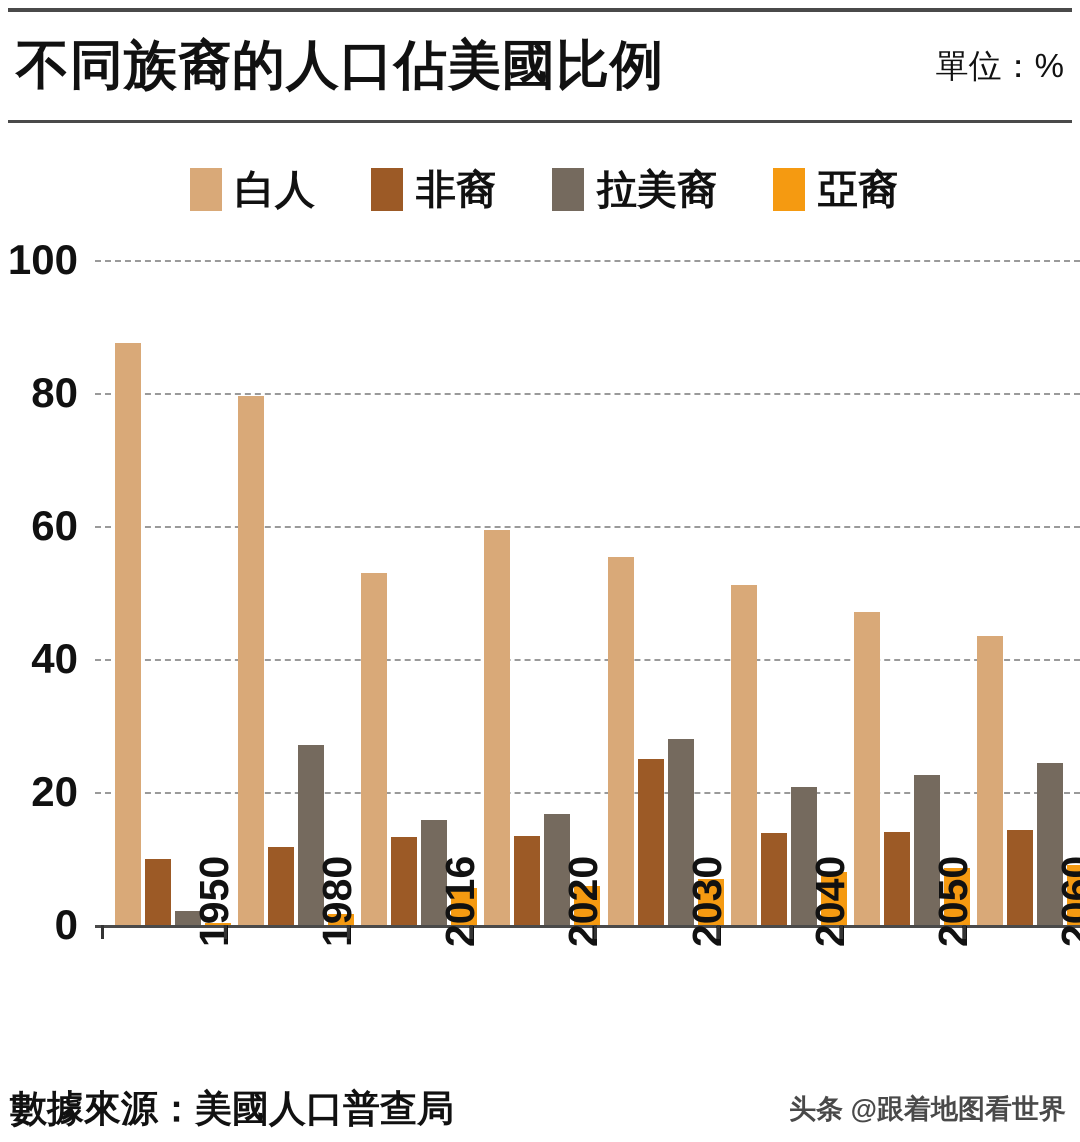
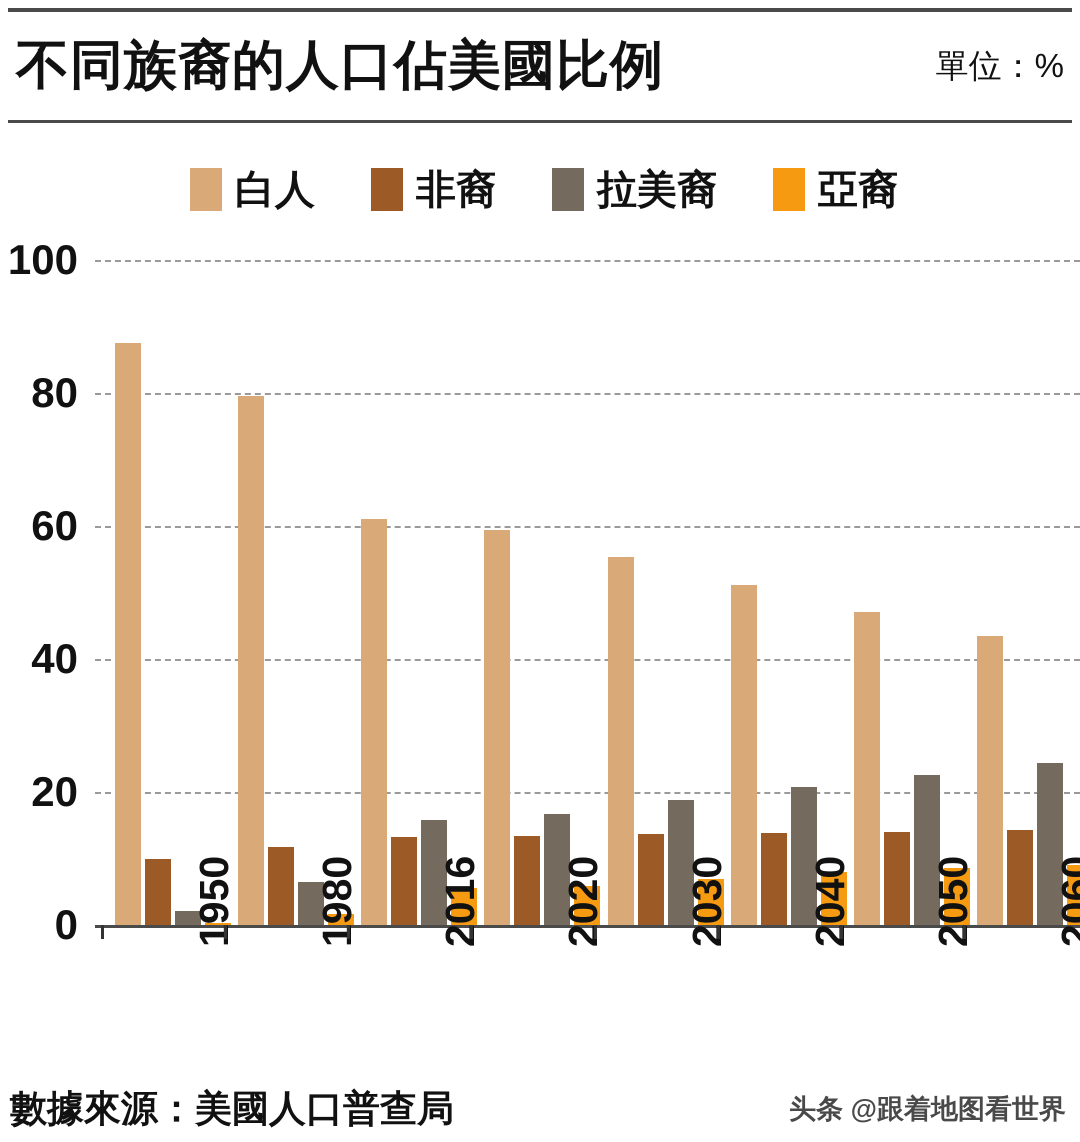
拉美裔/1980: 27 -> 6
白人/2016: 53 -> 61
非裔/2030: 25 -> 14
拉美裔/2030: 28 -> 19
